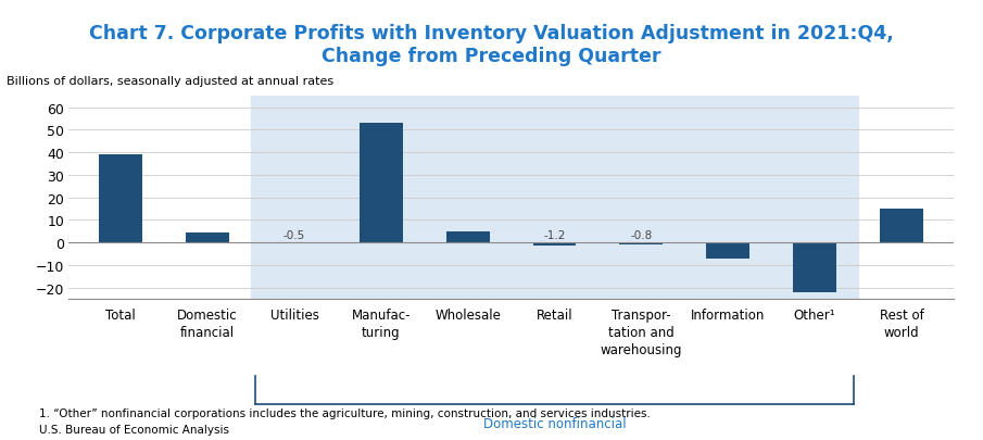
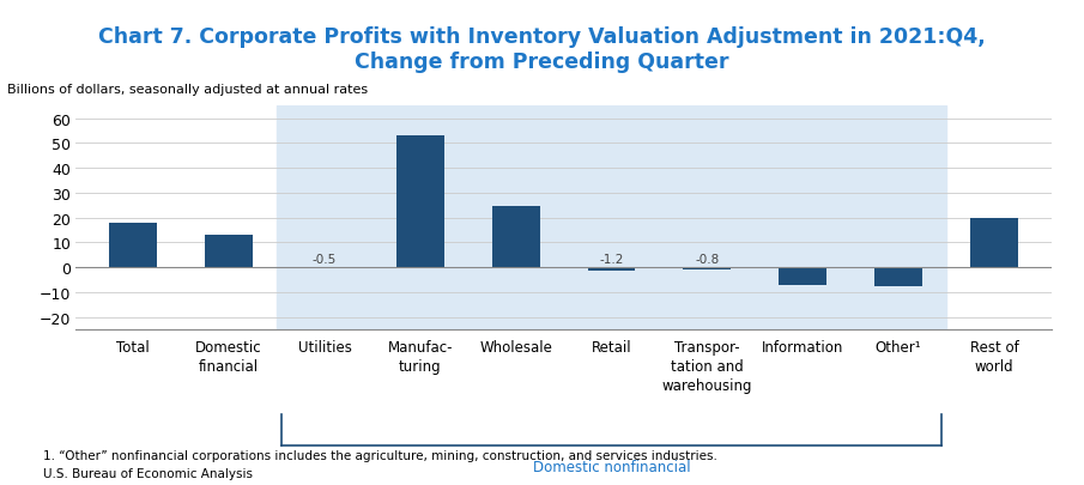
Total: 39.0 -> 18.0
Domestic financial: 4.5 -> 13.0
Wholesale: 5.0 -> 24.5
Other¹: -22.0 -> -7.5
Rest of world: 15.0 -> 20.0
